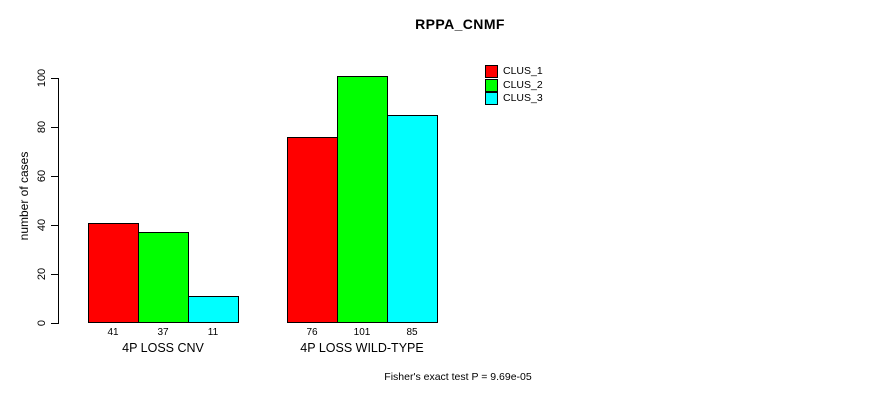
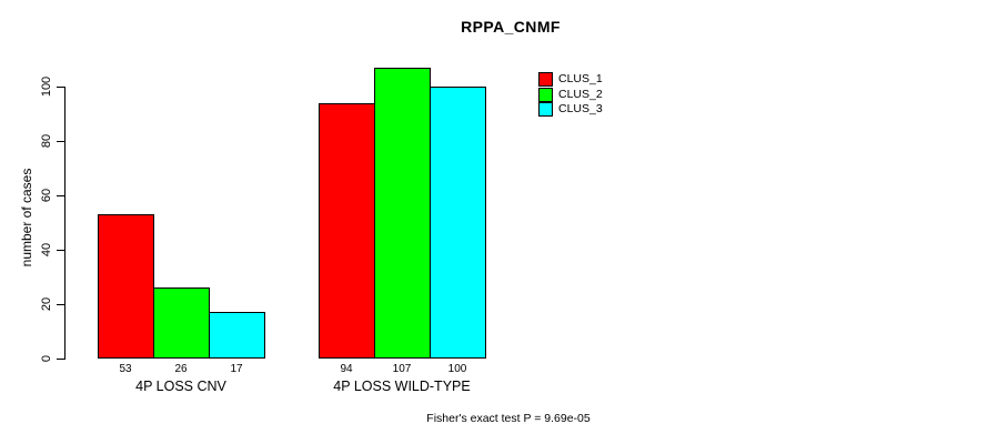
CLUS_1/4P LOSS CNV: 41 -> 53
CLUS_2/4P LOSS CNV: 37 -> 26
CLUS_3/4P LOSS CNV: 11 -> 17
CLUS_1/4P LOSS WILD-TYPE: 76 -> 94
CLUS_2/4P LOSS WILD-TYPE: 101 -> 107
CLUS_3/4P LOSS WILD-TYPE: 85 -> 100
